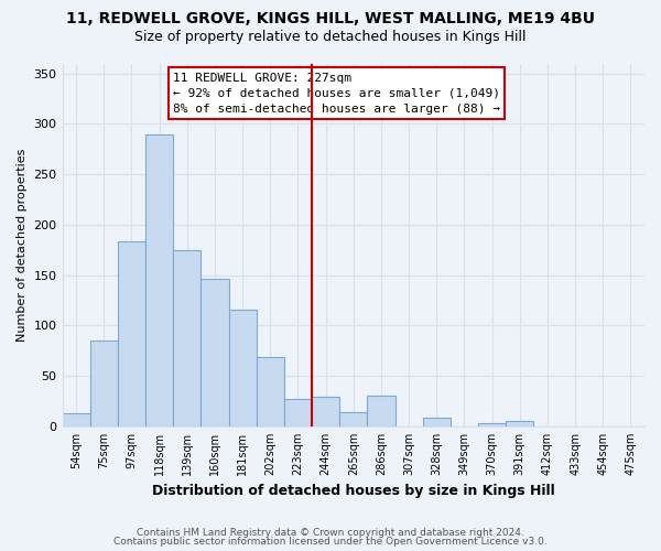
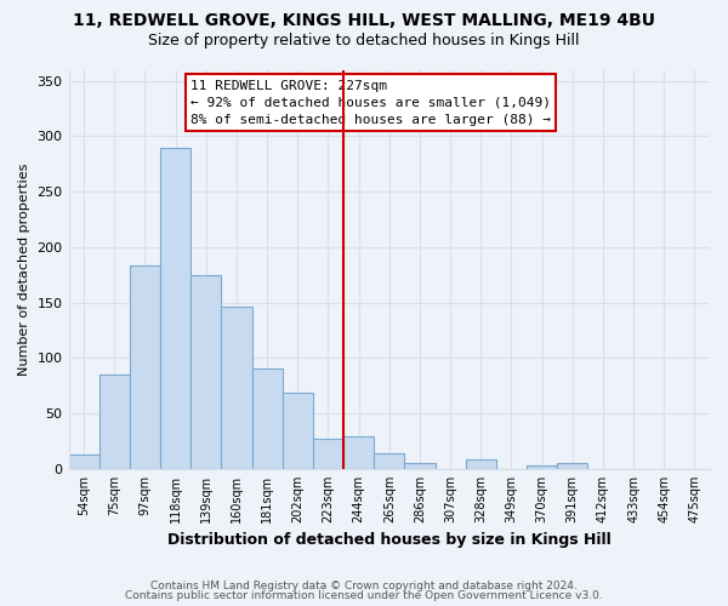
181sqm: 116 -> 91
286sqm: 30 -> 5
